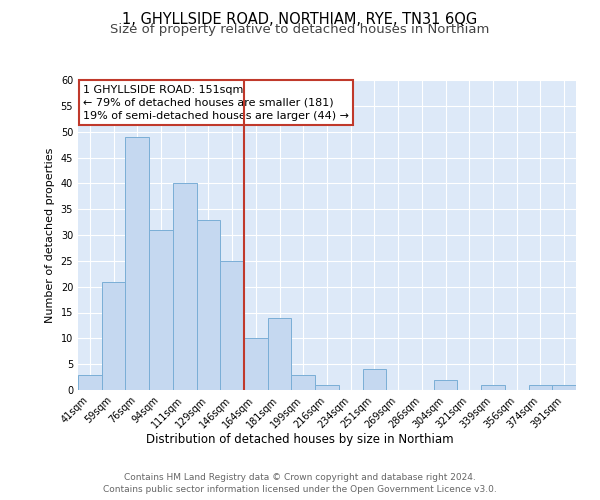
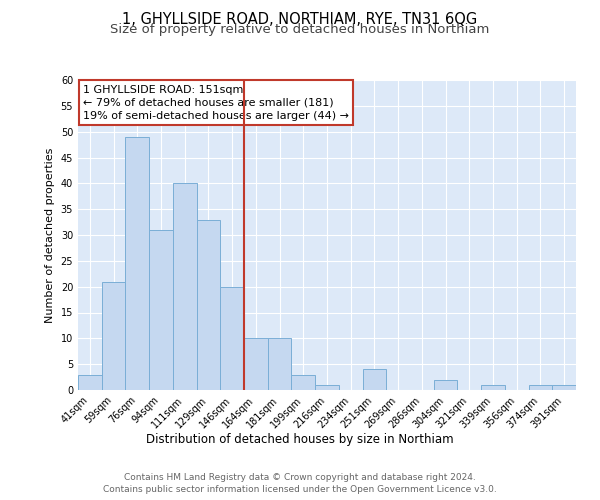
146sqm: 25 -> 20
181sqm: 14 -> 10
